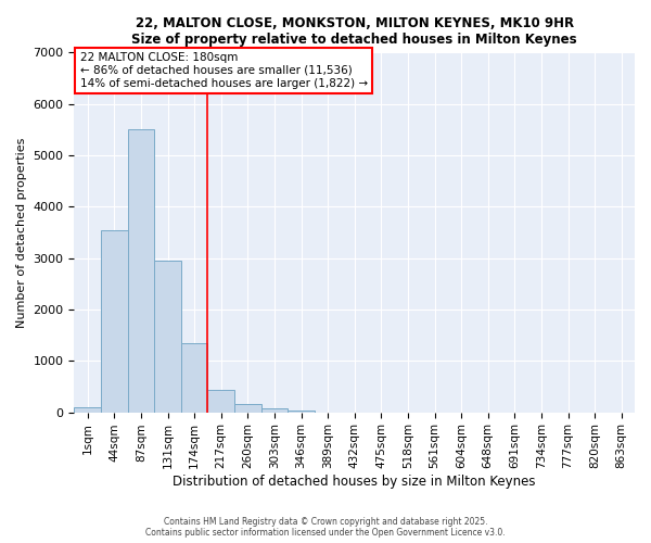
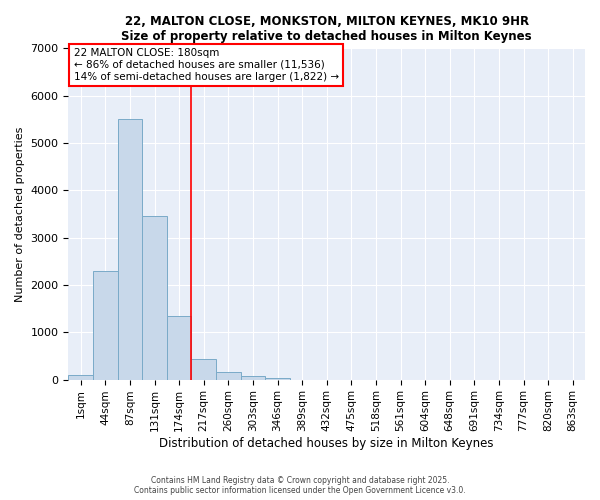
44sqm: 3550 -> 2300
131sqm: 2950 -> 3450
